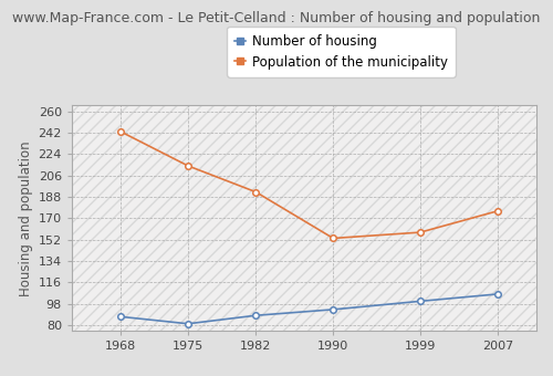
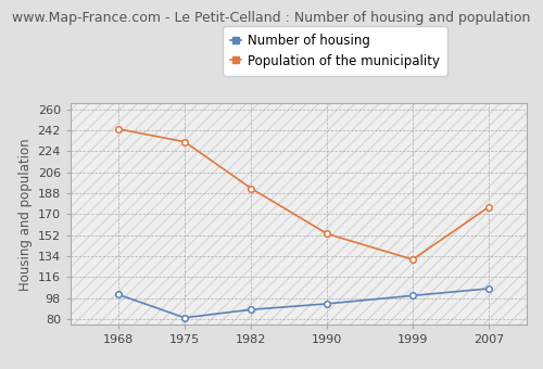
Number of housing/1968: 87 -> 101
Population of the municipality/1975: 214 -> 232
Population of the municipality/1999: 158 -> 131
